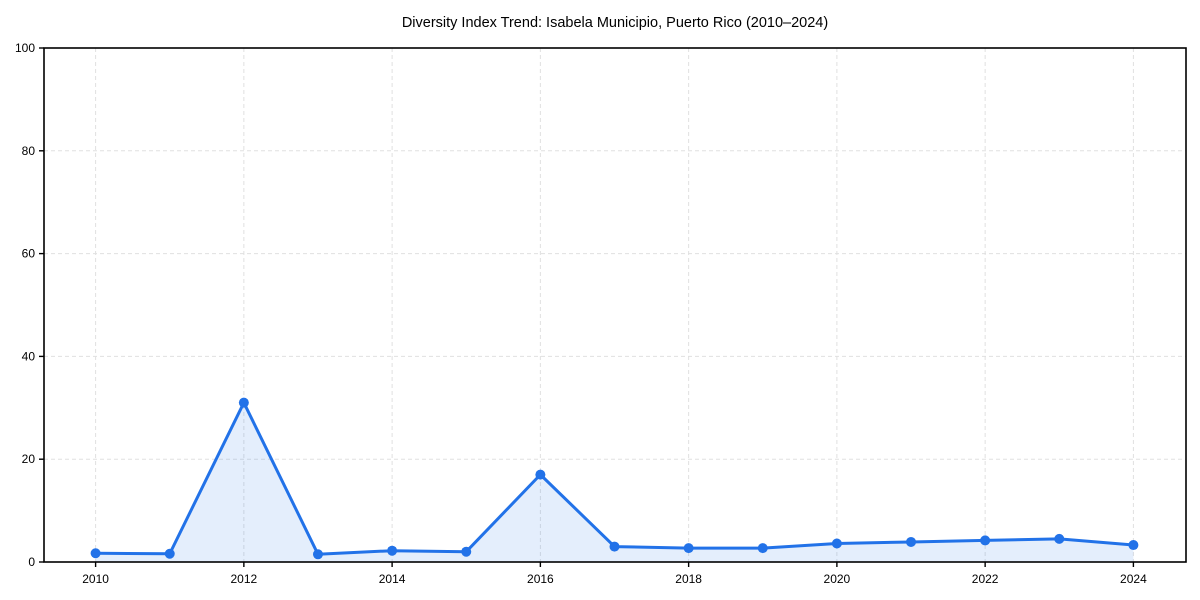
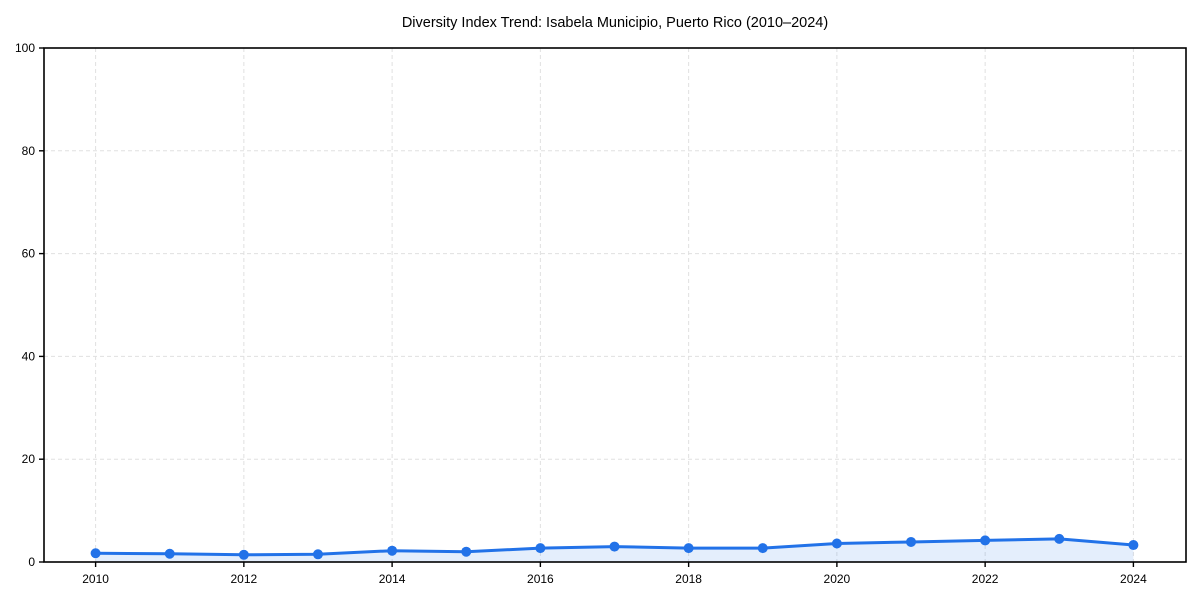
2012: 31 -> 1
2016: 17 -> 3
